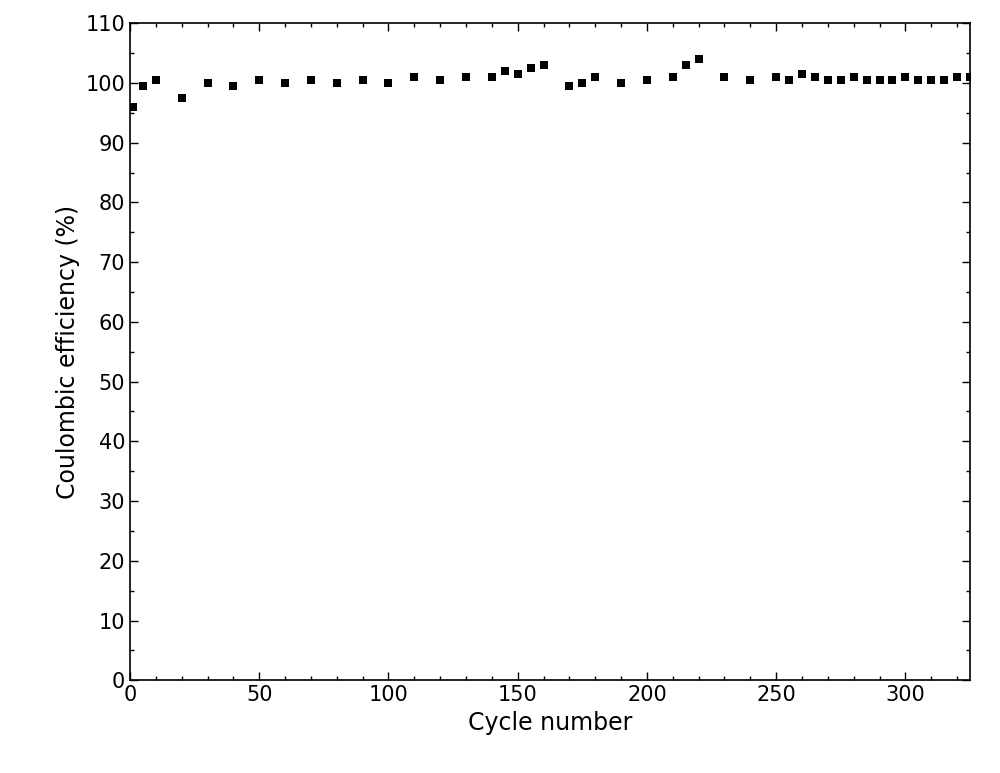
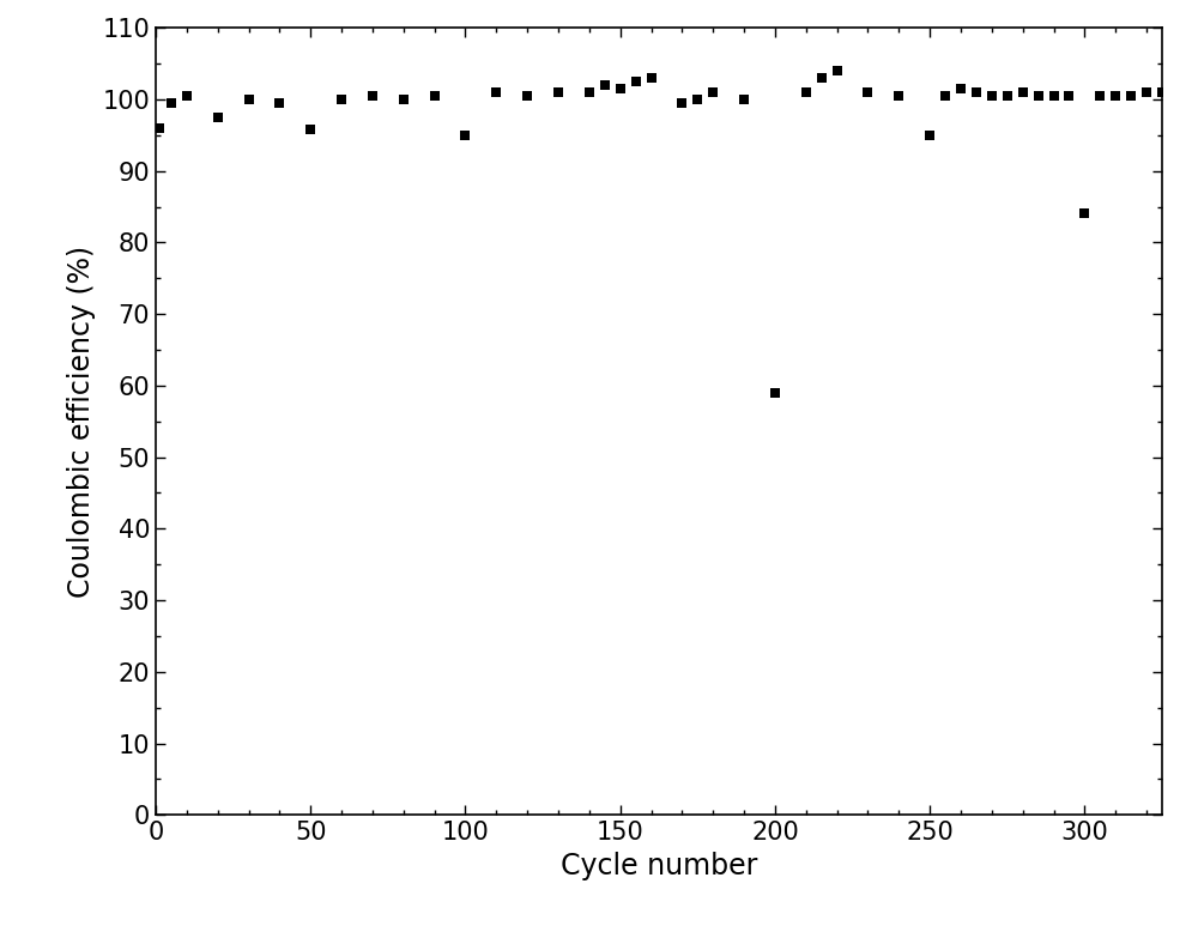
50: 100.5 -> 95.8
100: 100.0 -> 95.0
200: 100.5 -> 59.0
250: 101.0 -> 95.0
300: 101.0 -> 84.0
